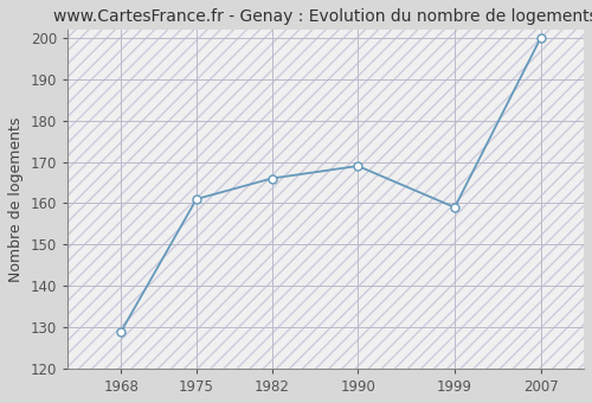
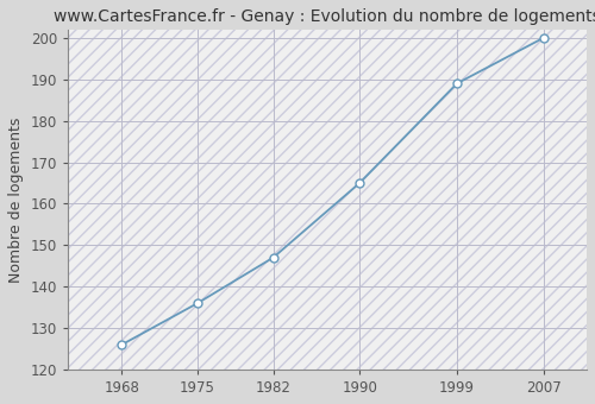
1968: 129 -> 126
1975: 161 -> 136
1982: 166 -> 147
1990: 169 -> 165
1999: 159 -> 189
